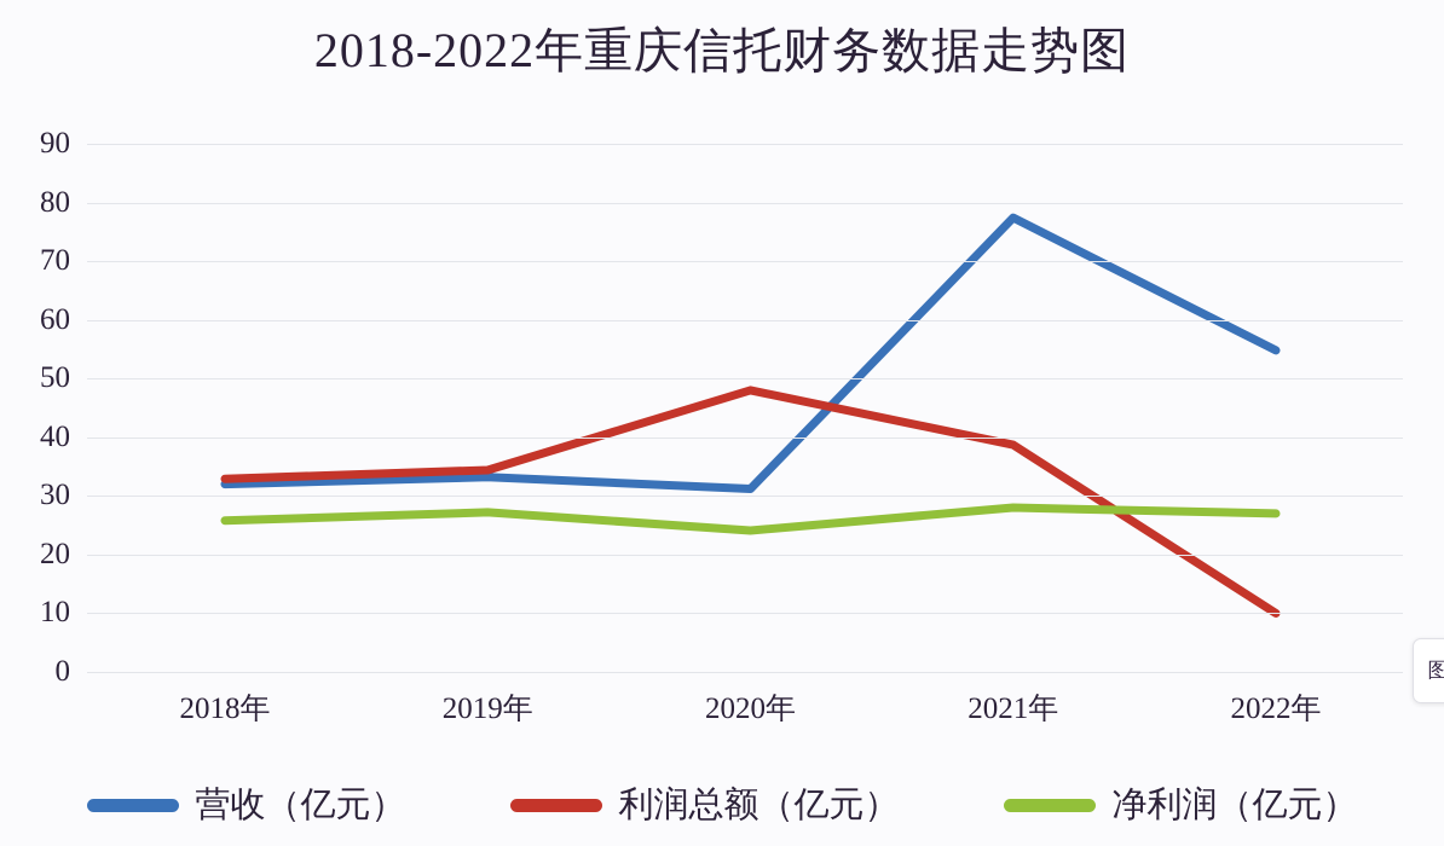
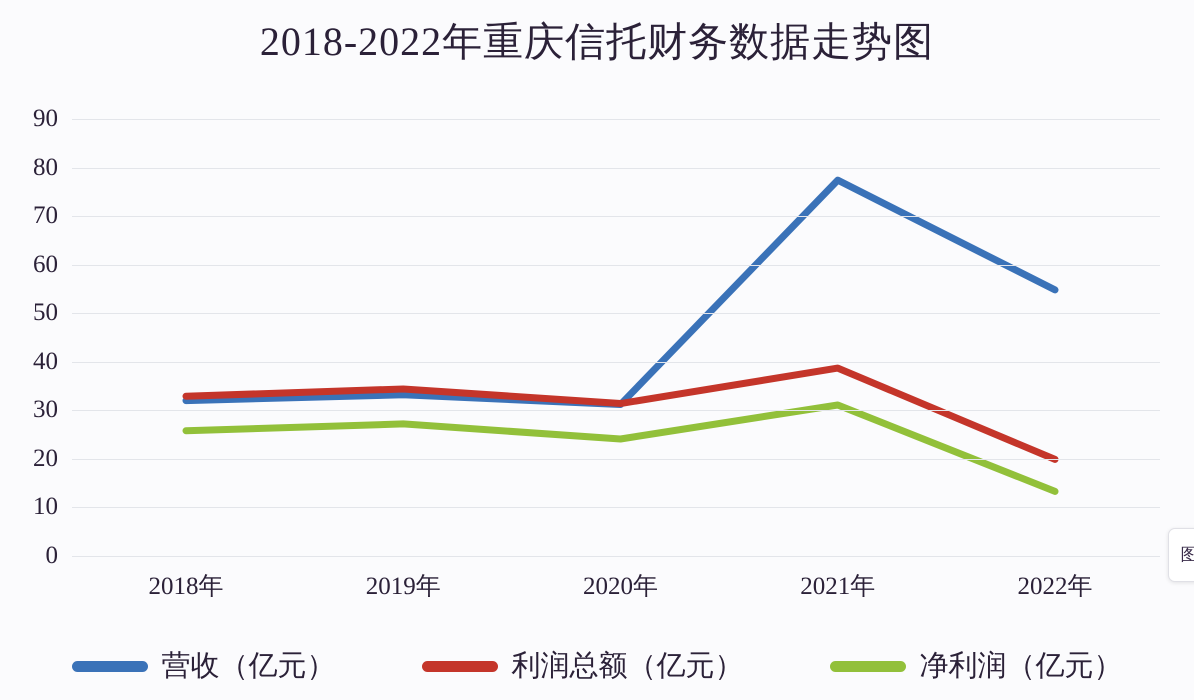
利润总额（亿元）/2020年: 48 -> 31
净利润（亿元）/2021年: 28 -> 31
利润总额（亿元）/2022年: 10 -> 20
净利润（亿元）/2022年: 27 -> 13
